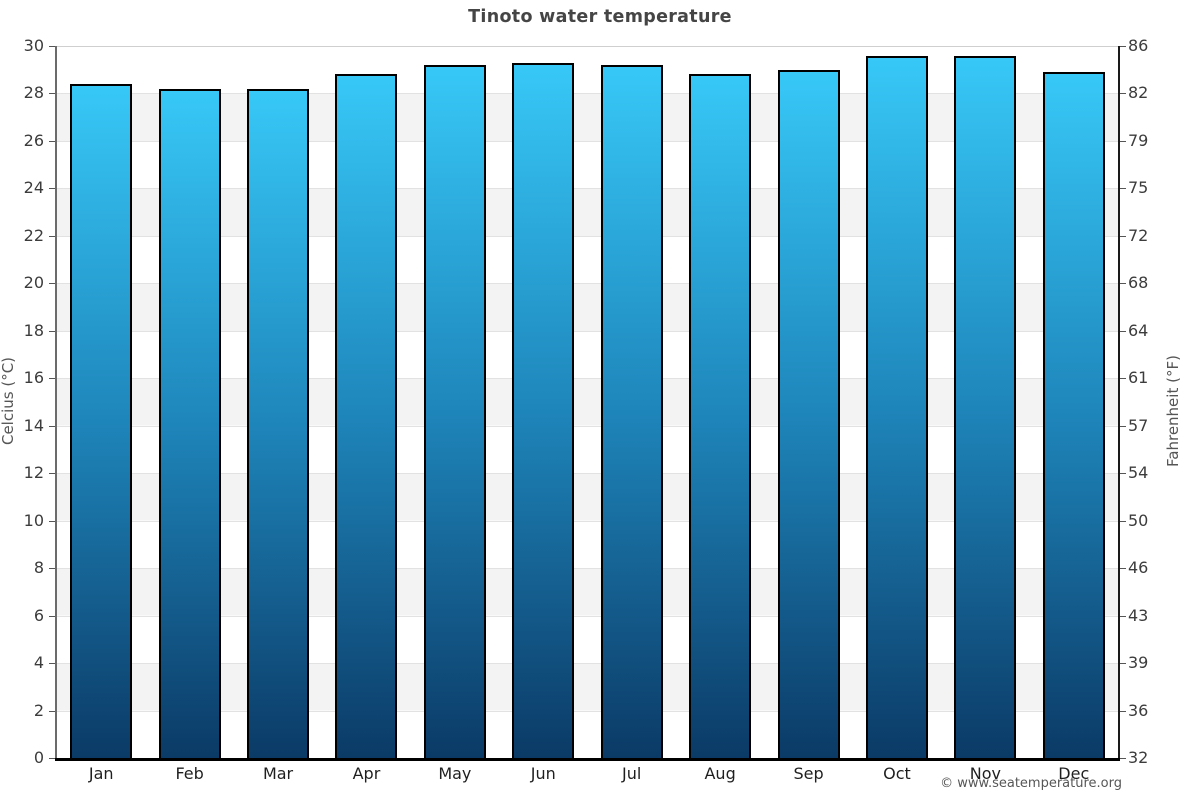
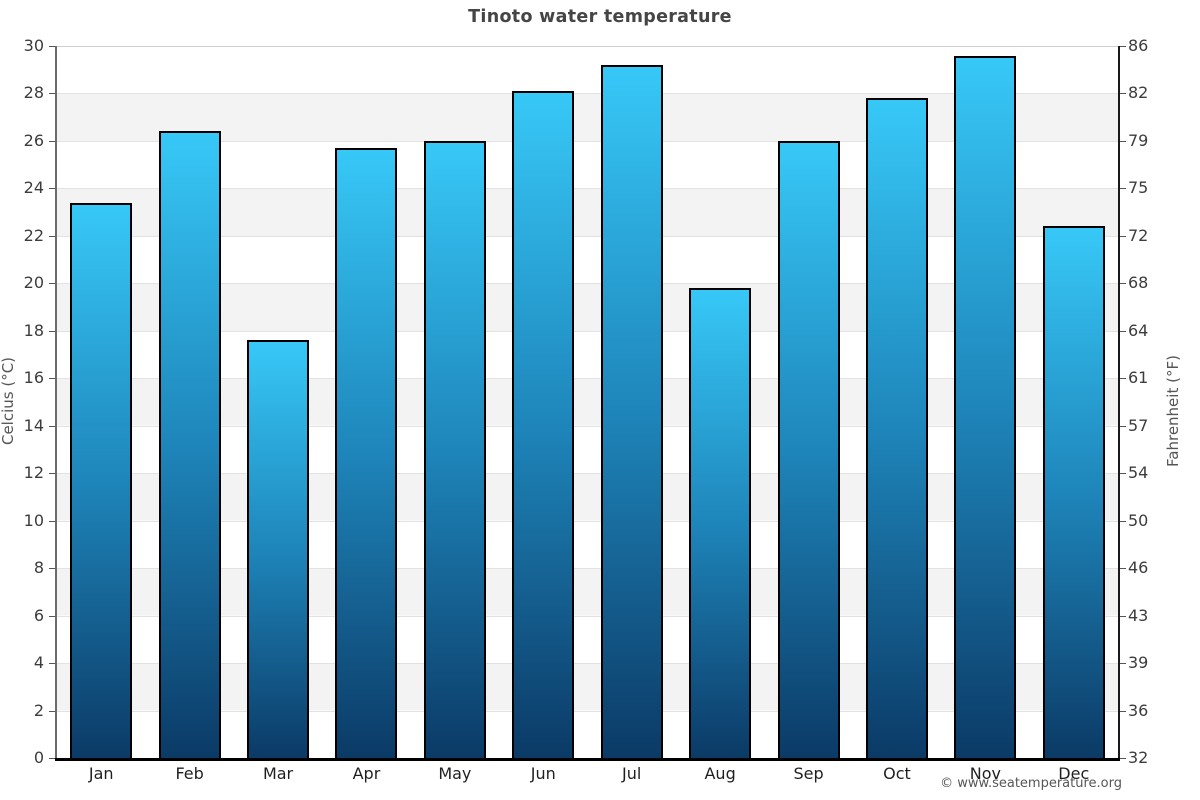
Jan: 28.4 -> 23.4
Feb: 28.2 -> 26.4
Mar: 28.2 -> 17.6
Apr: 28.8 -> 25.7
May: 29.2 -> 26.0
Jun: 29.3 -> 28.1
Aug: 28.8 -> 19.8
Sep: 29.0 -> 26.0
Oct: 29.6 -> 27.8
Dec: 28.9 -> 22.4
